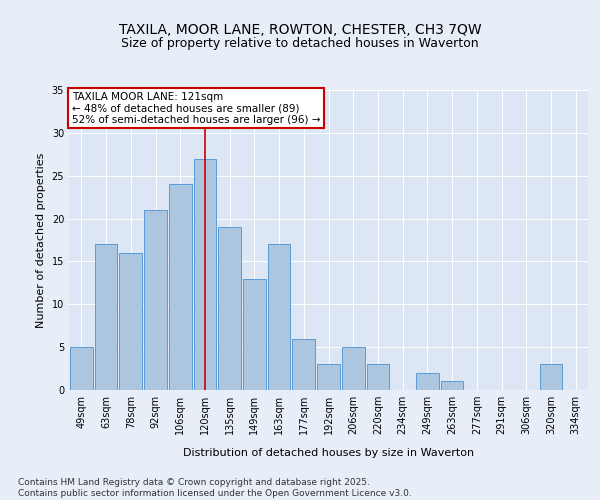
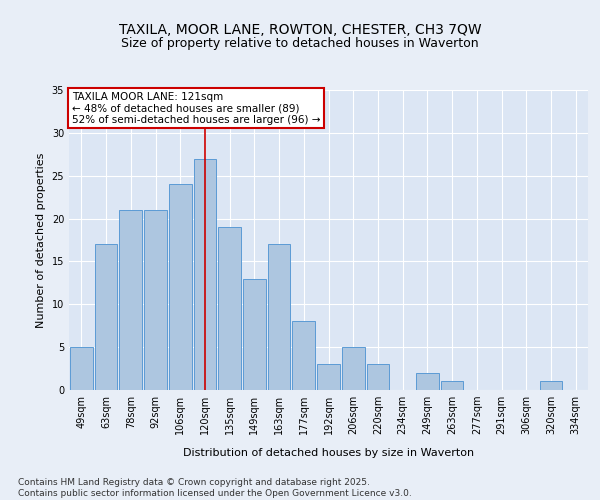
78sqm: 16 -> 21
177sqm: 6 -> 8
320sqm: 3 -> 1
